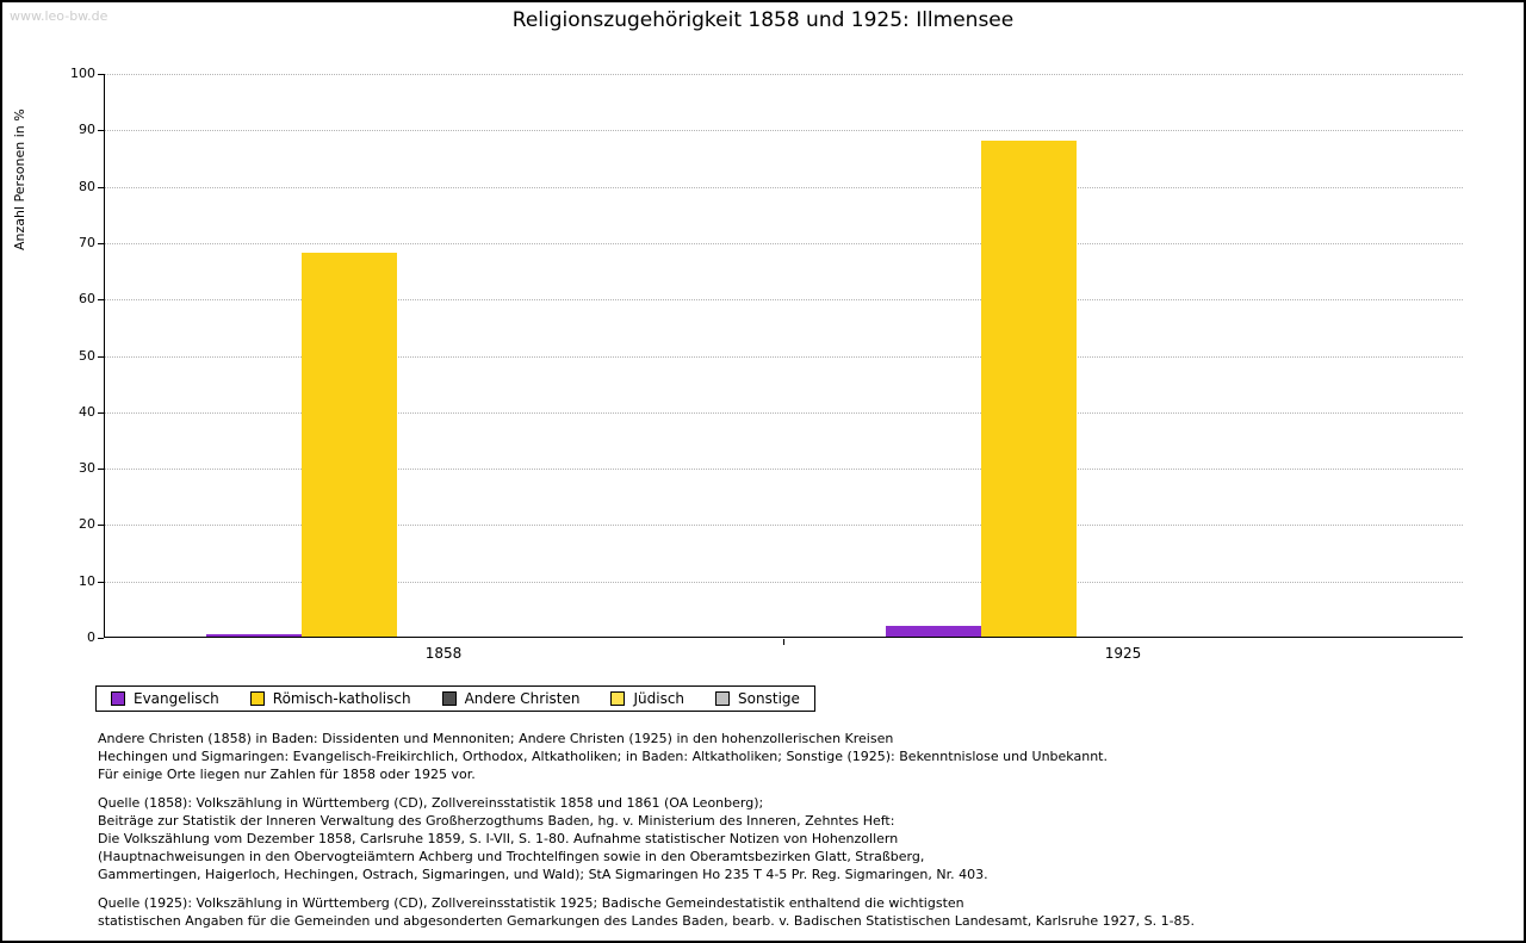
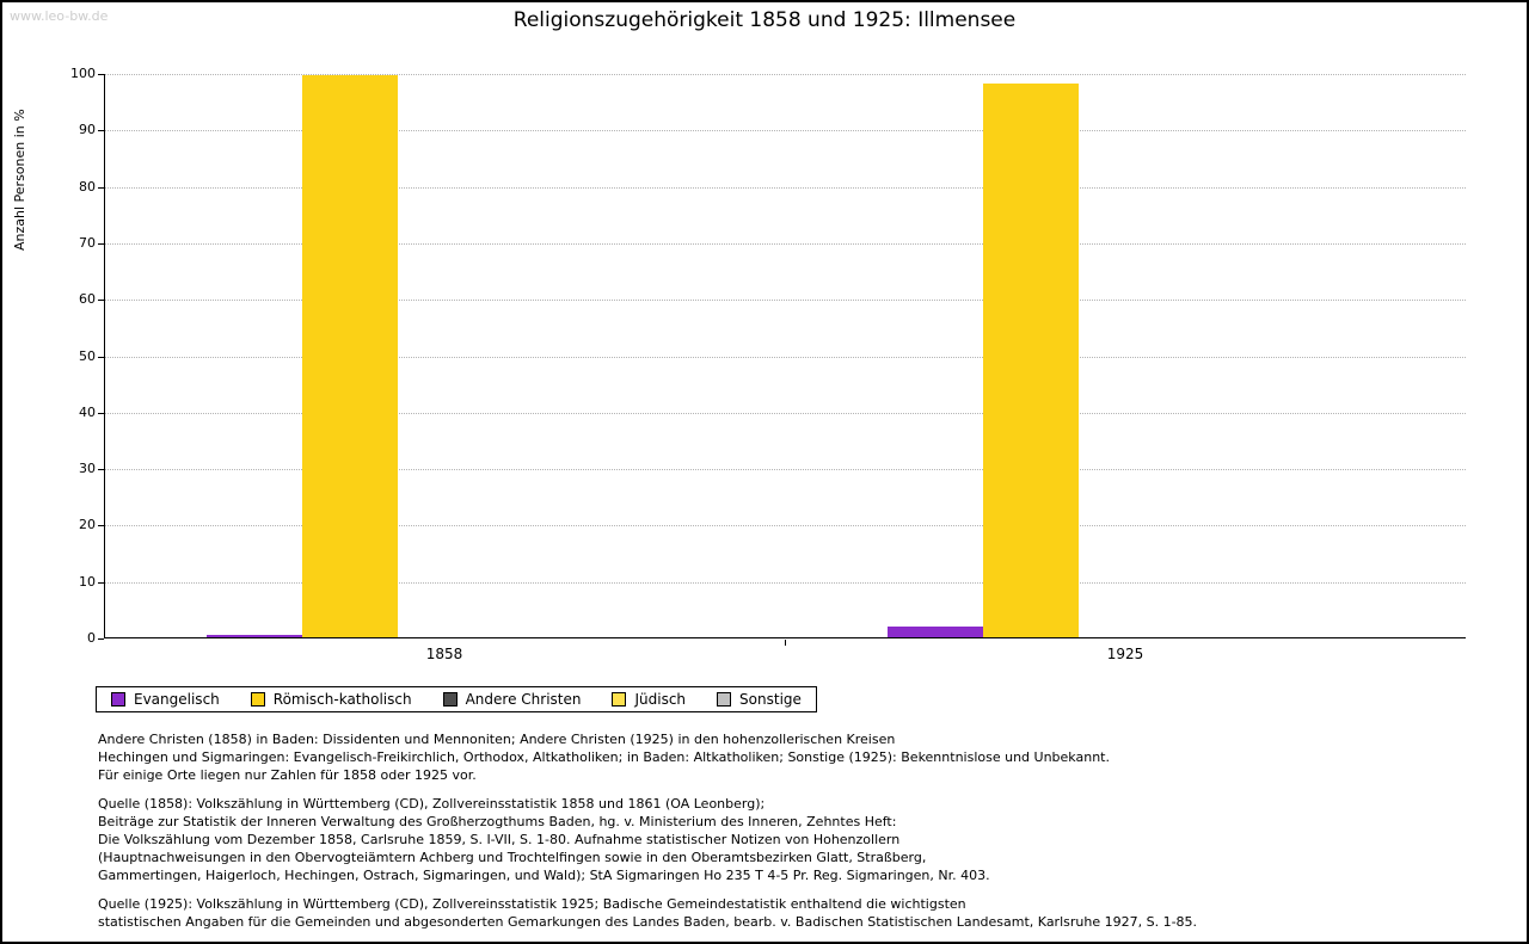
Römisch-katholisch/1858: 68 -> 100
Römisch-katholisch/1925: 88 -> 98
